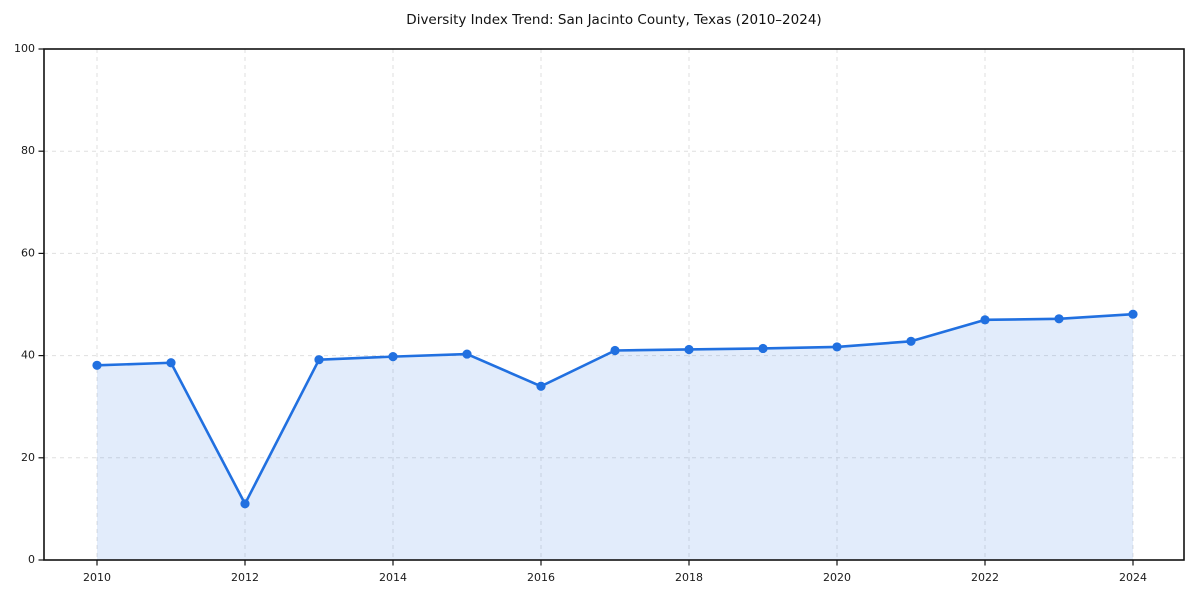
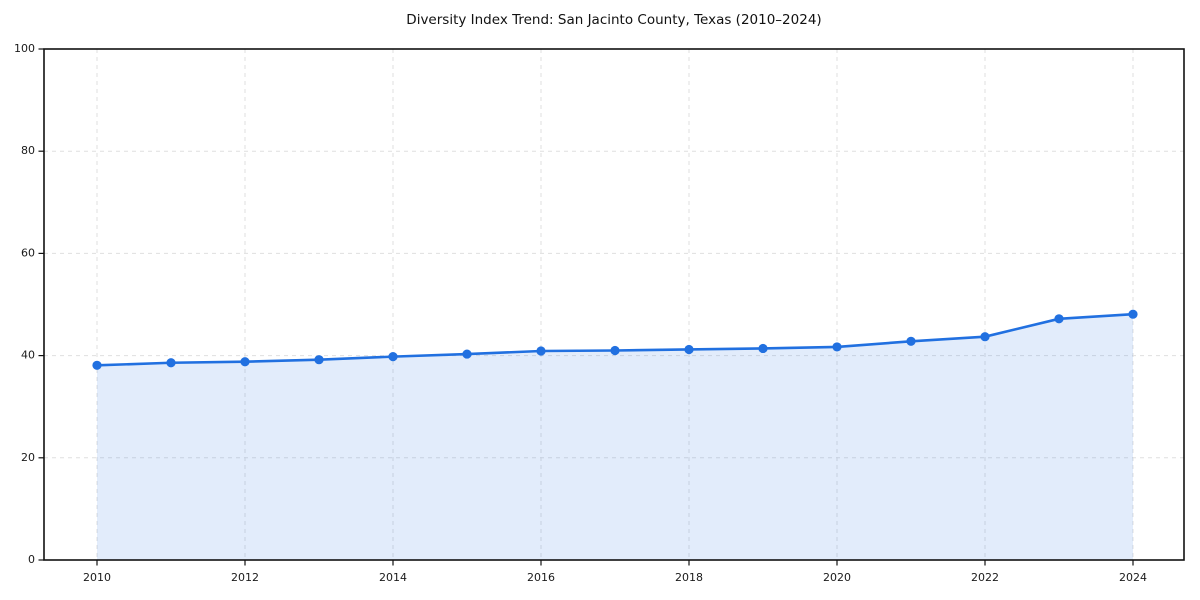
2012: 11 -> 39
2016: 34 -> 41
2022: 47 -> 44
